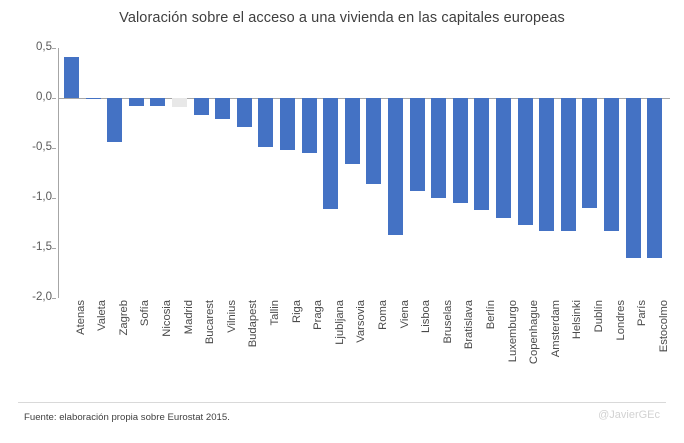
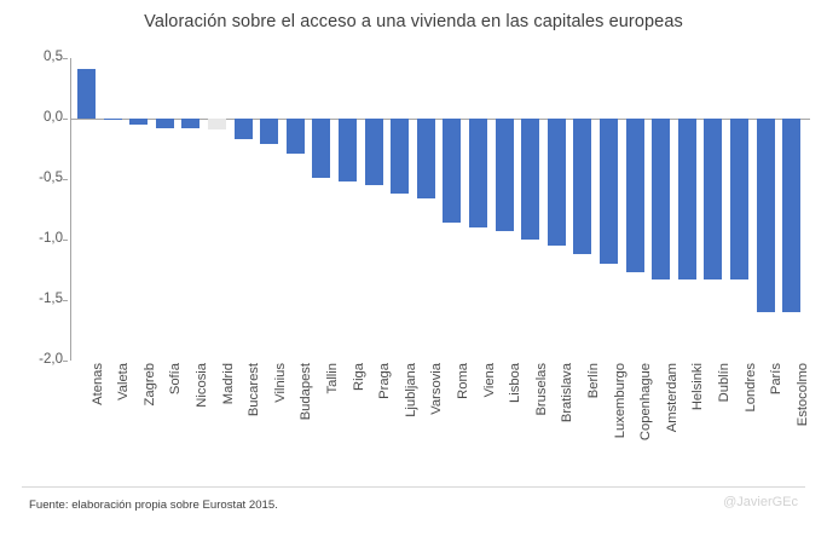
Zagreb: -0,44 -> -0,05
Ljubljana: -1,11 -> -0,62
Viena: -1,37 -> -0,90
Dublín: -1,10 -> -1,33
